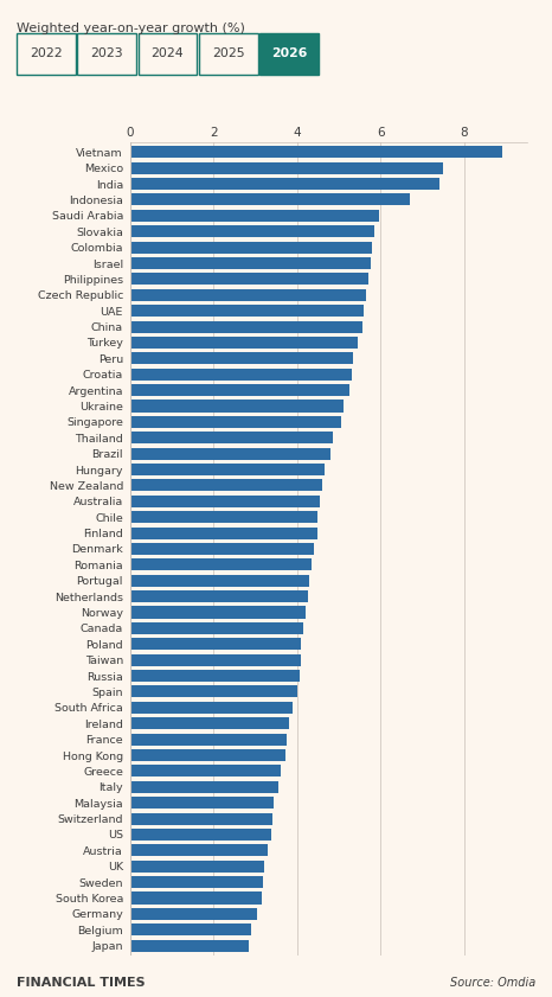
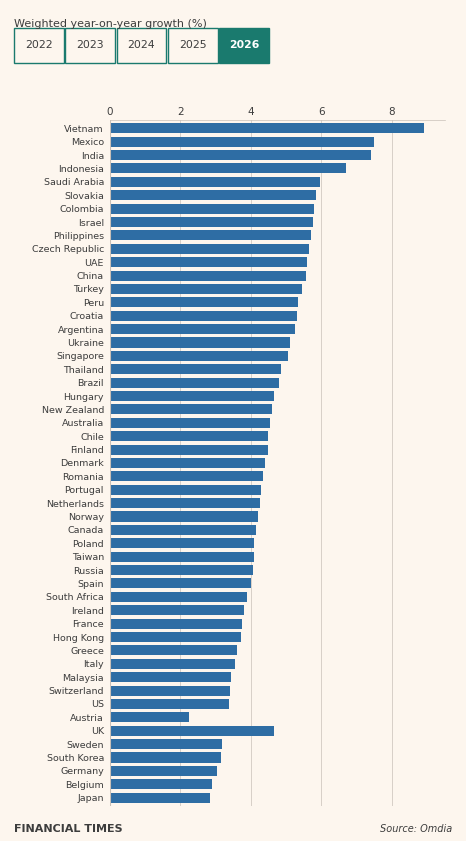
Austria: 3.30 -> 2.25
UK: 3.20 -> 4.65
